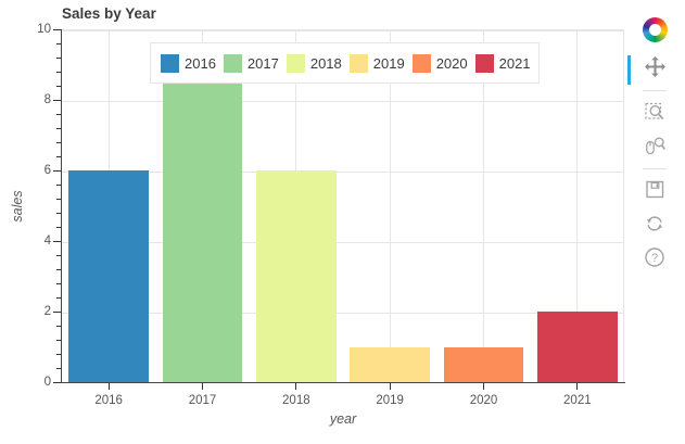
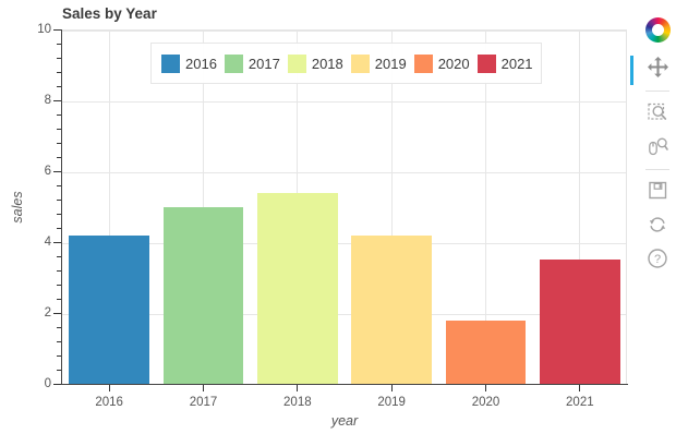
2016: 6.0 -> 4.2
2017: 8.5 -> 5.0
2018: 6.0 -> 5.4
2019: 1.0 -> 4.2
2020: 1.0 -> 1.8
2021: 2.0 -> 3.5
